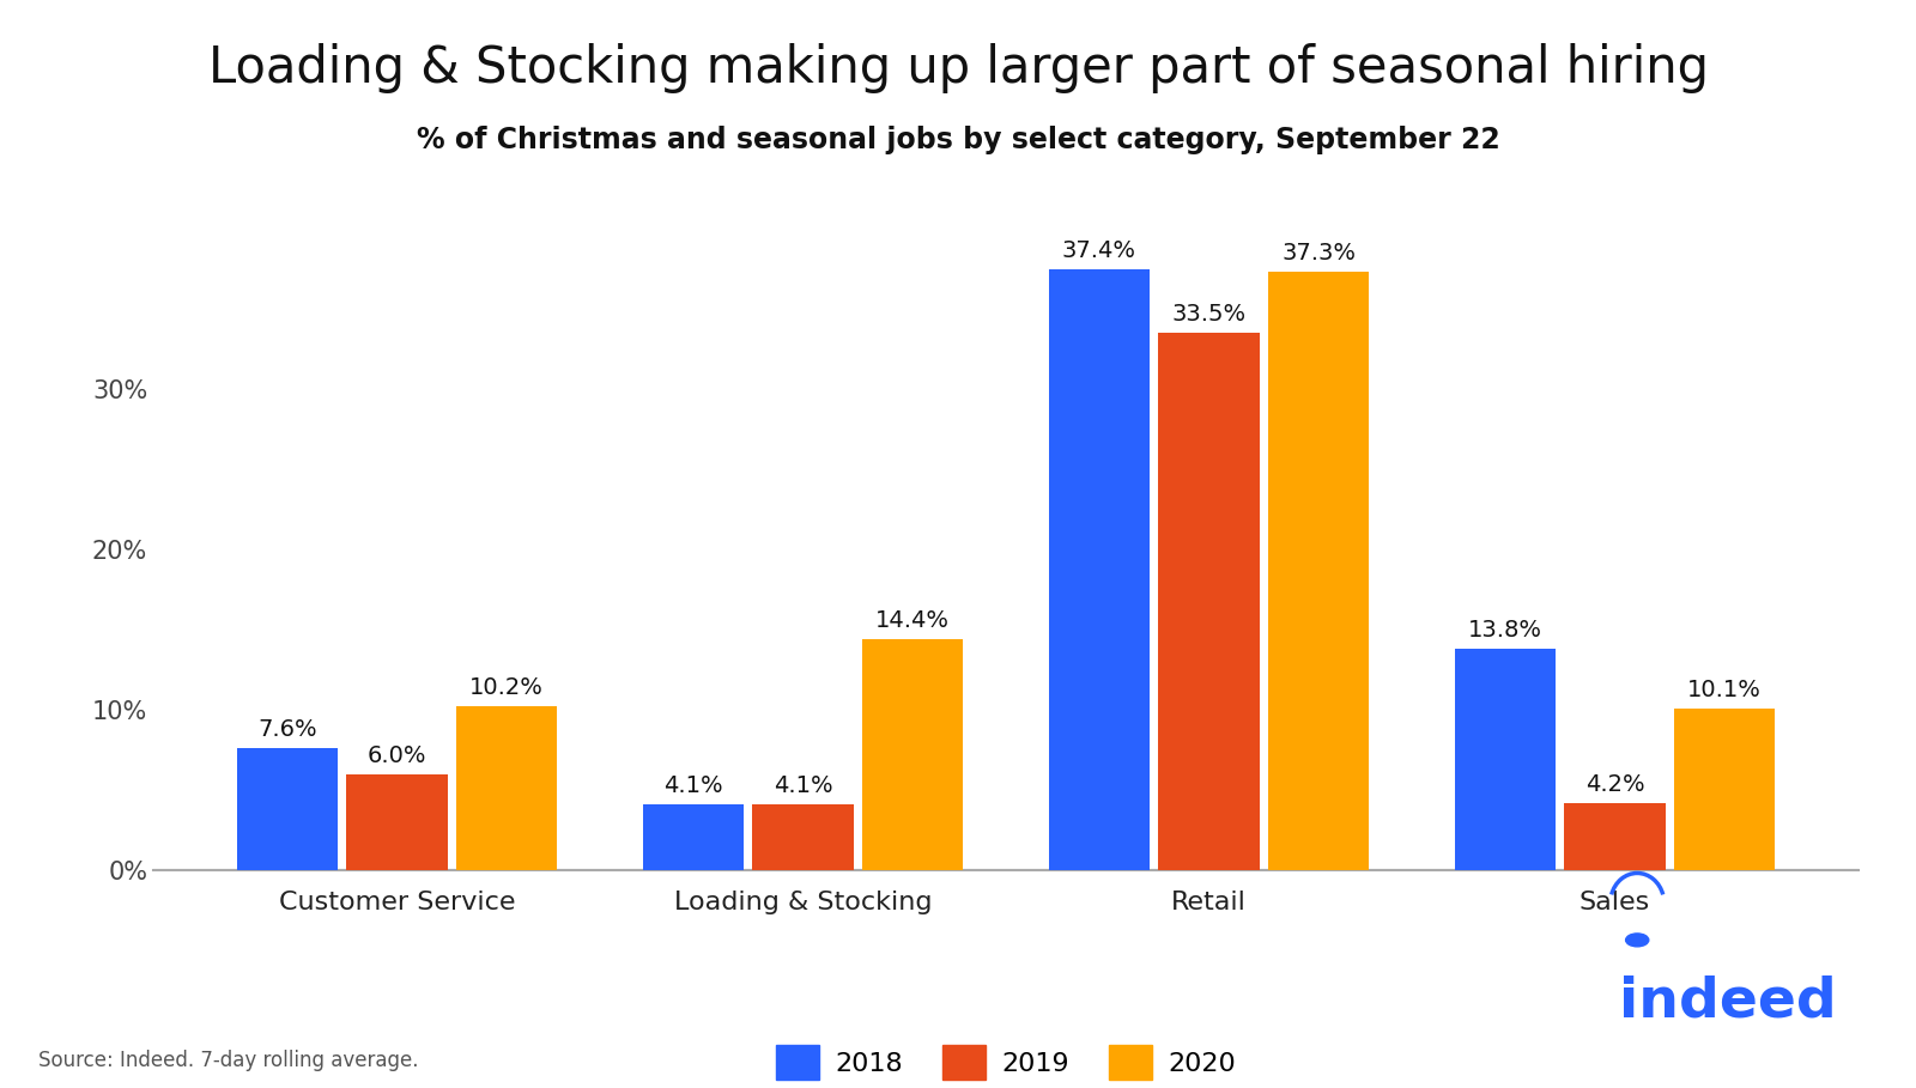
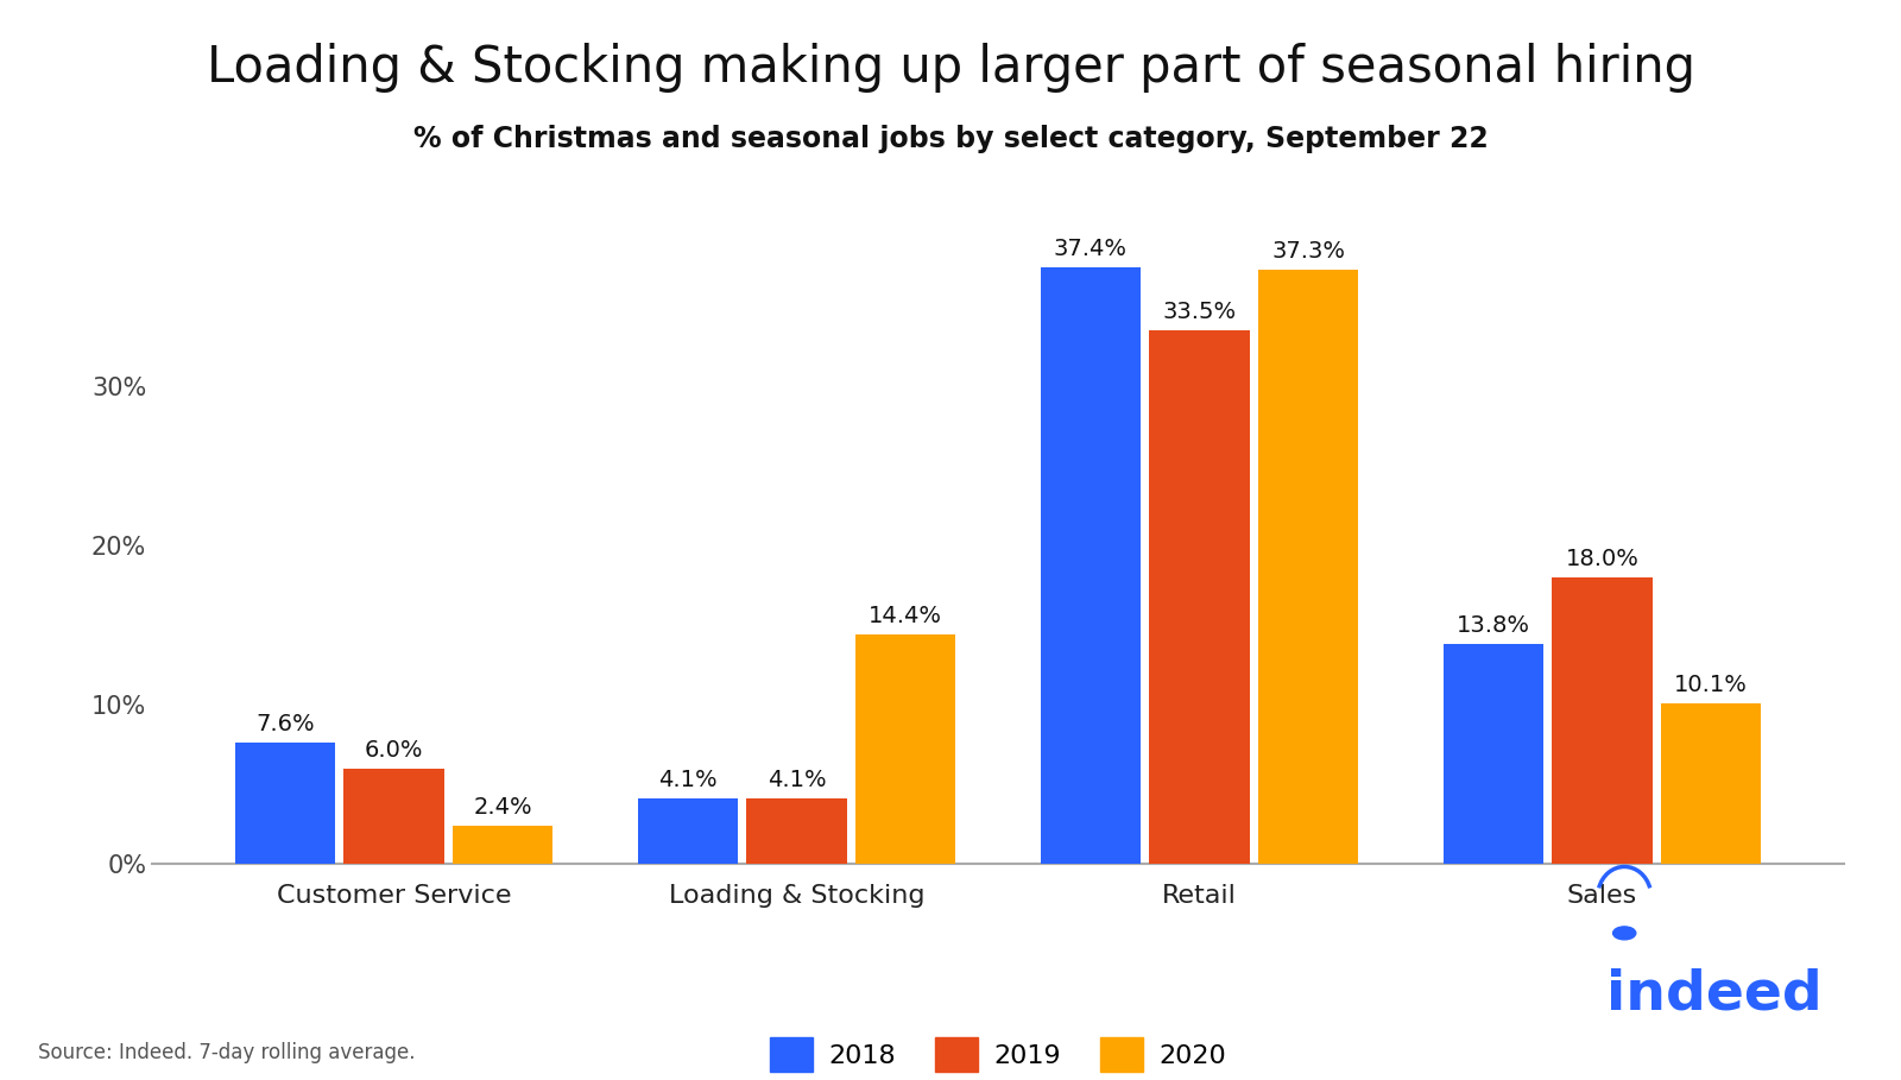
2020/Customer Service: 10.2% -> 2.4%
2019/Sales: 4.2% -> 18.0%
